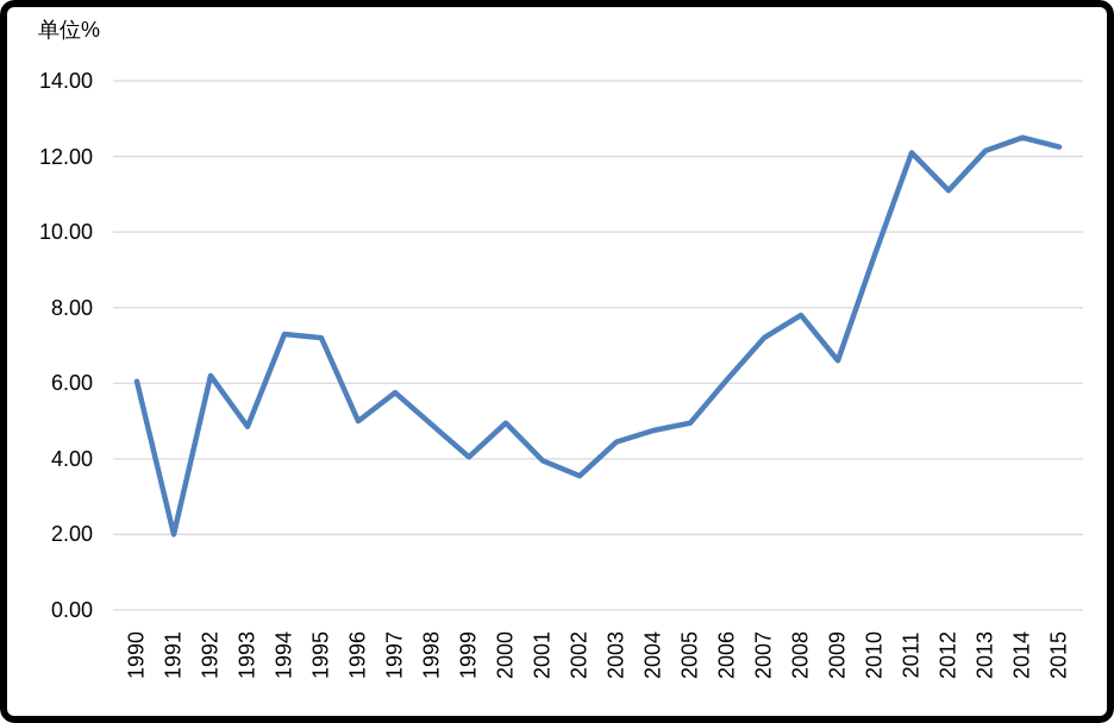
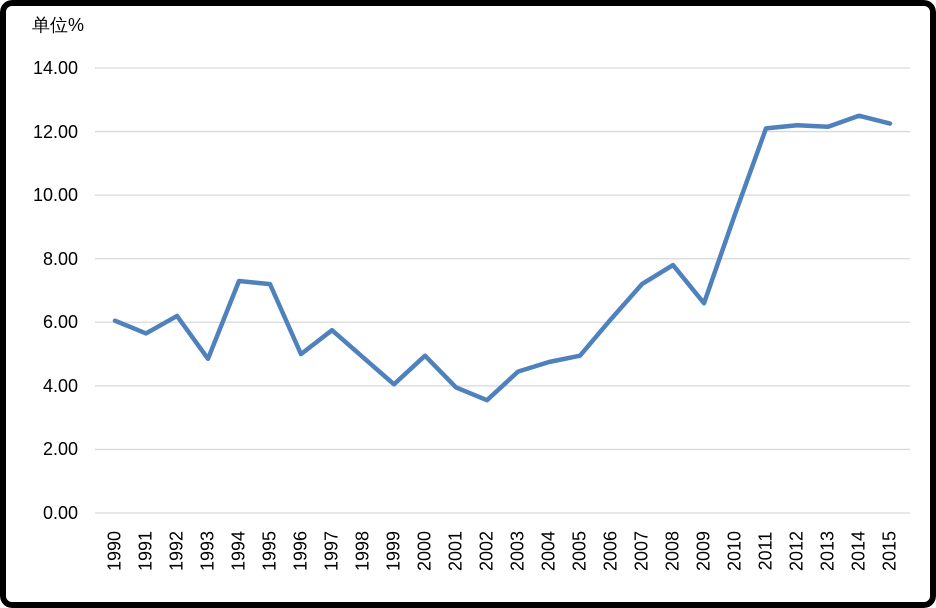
1991: 2.0 -> 5.7
2012: 11.1 -> 12.2
